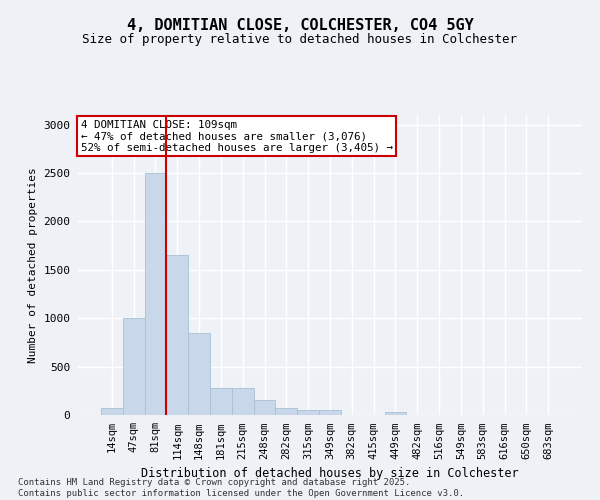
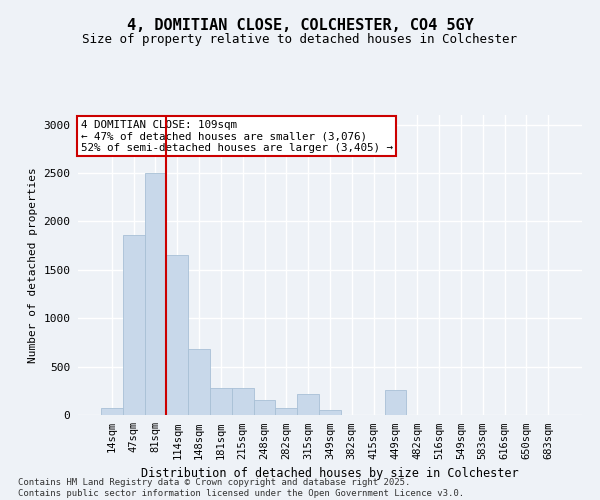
47sqm: 1000 -> 1860
148sqm: 850 -> 680
315sqm: 50 -> 220
449sqm: 40 -> 260
